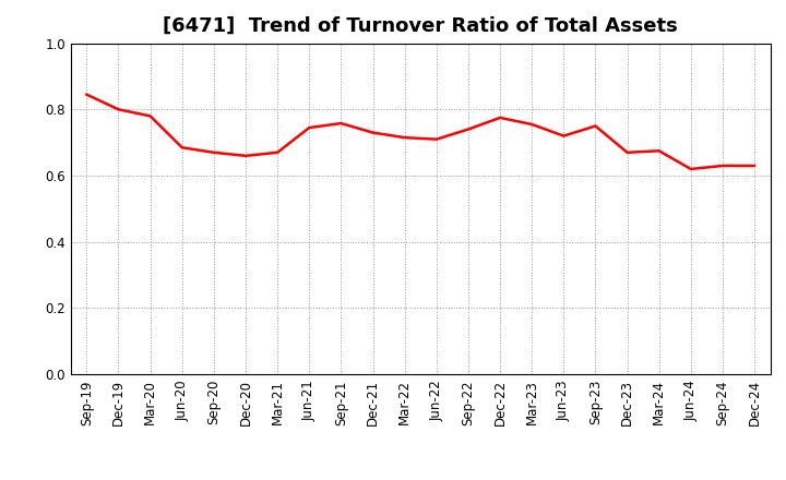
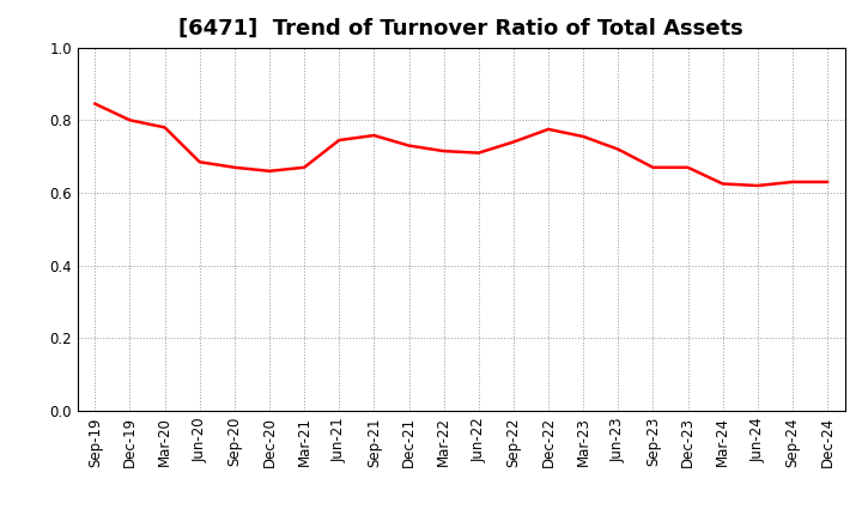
Sep-23: 0.750 -> 0.670
Mar-24: 0.675 -> 0.625
